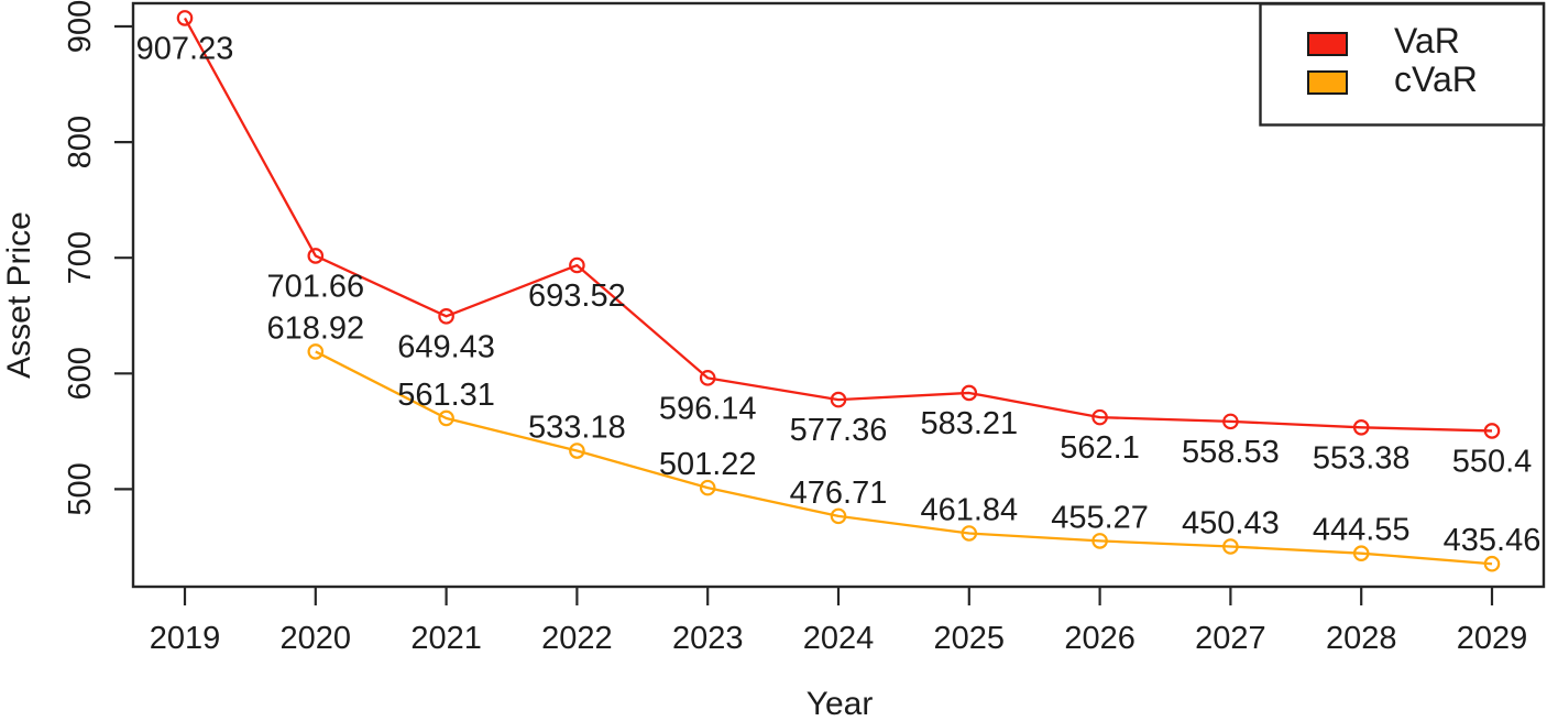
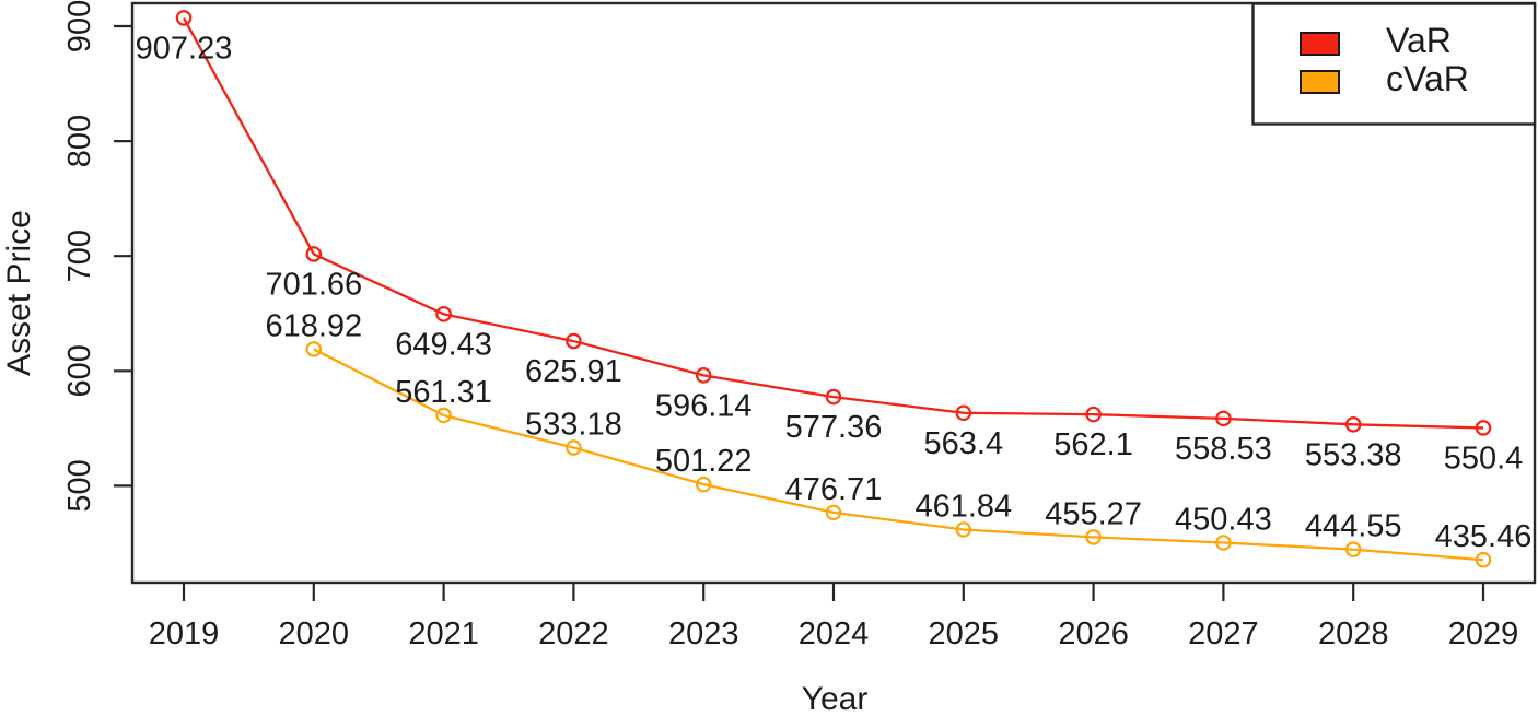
VaR/2022: 693.52 -> 625.91
VaR/2025: 583.21 -> 563.4
